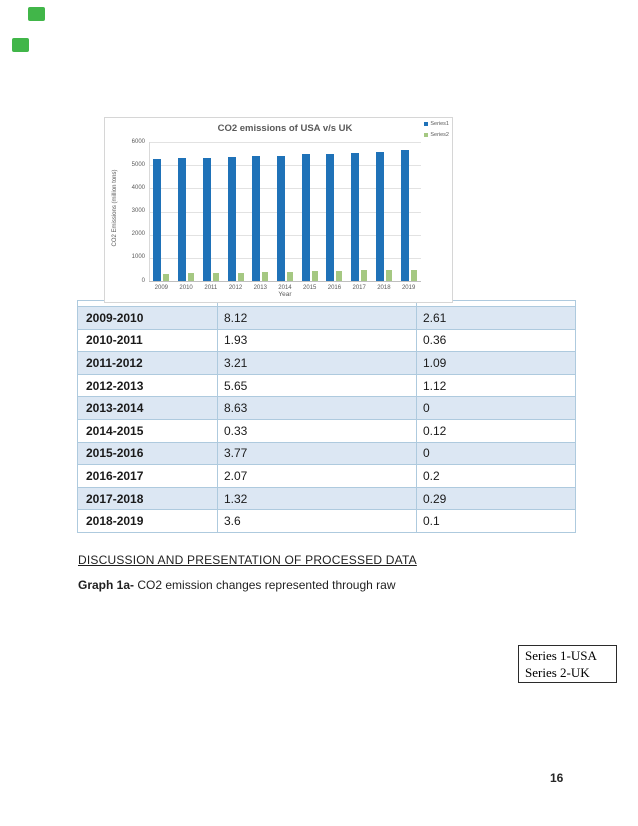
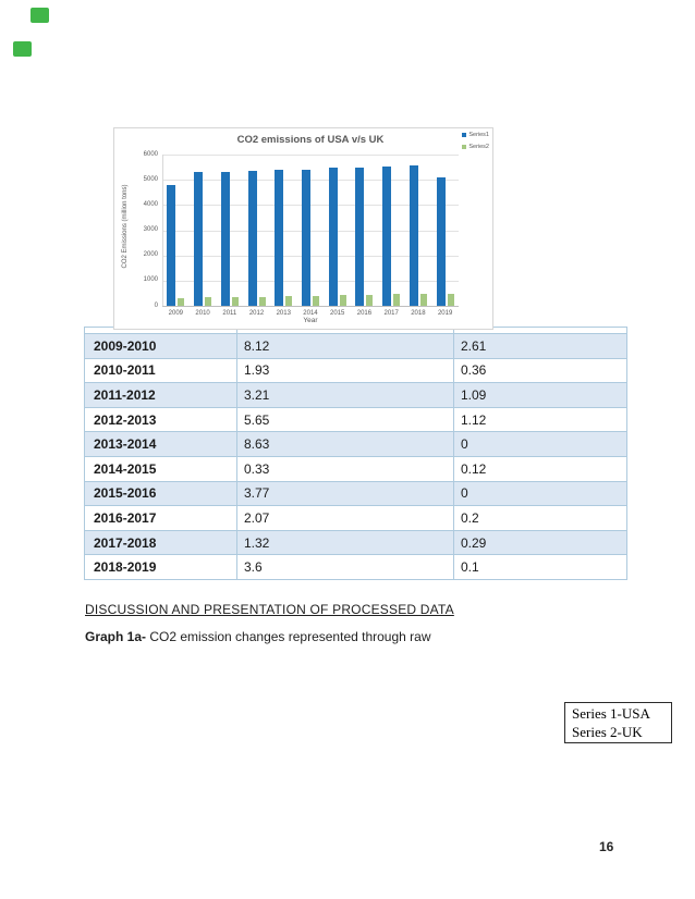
Series1/2009: 5200 -> 4800
Series1/2019: 5600 -> 5100
